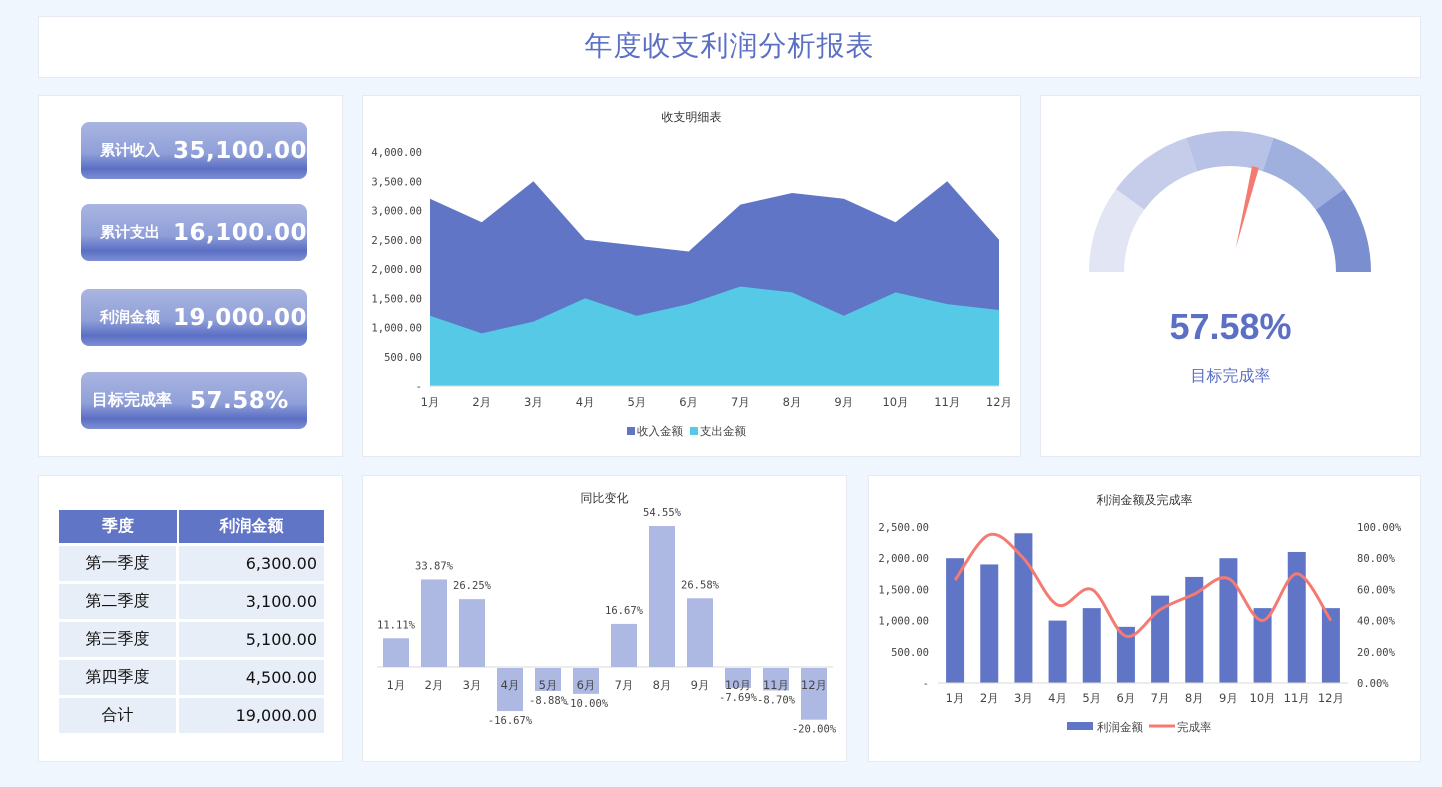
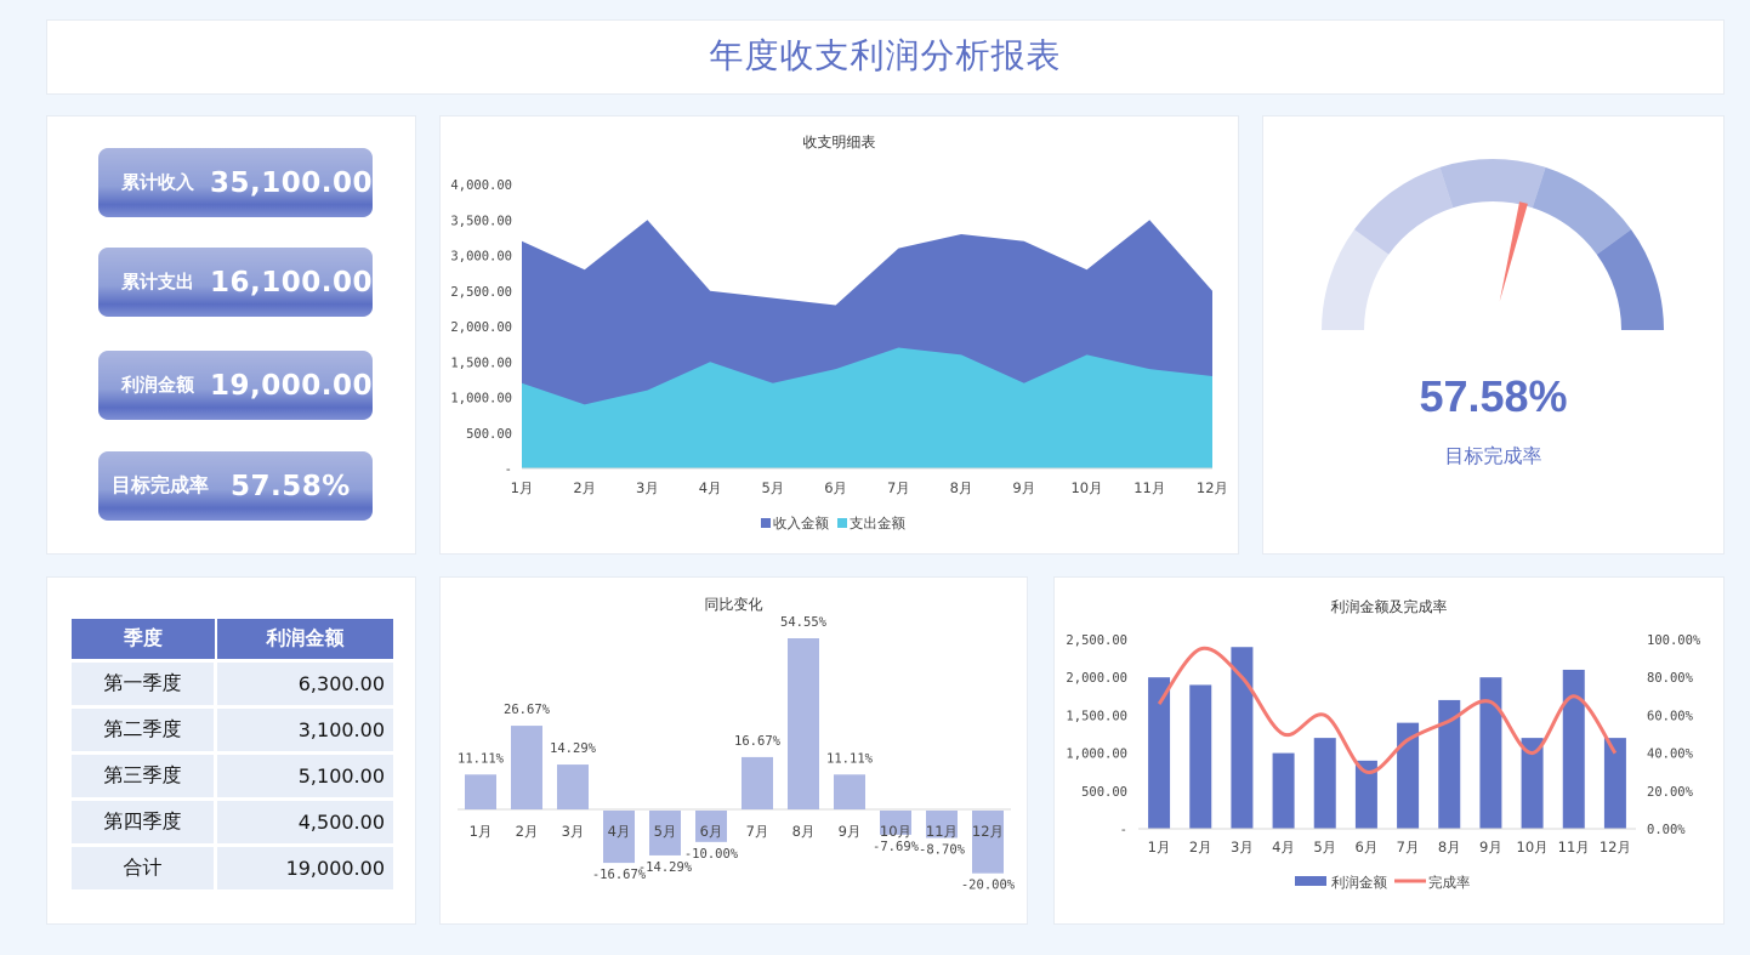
同比变化/2月: 33.87% -> 26.67%
同比变化/3月: 26.25% -> 14.29%
同比变化/5月: -8.88% -> -14.29%
同比变化/9月: 26.58% -> 11.11%
